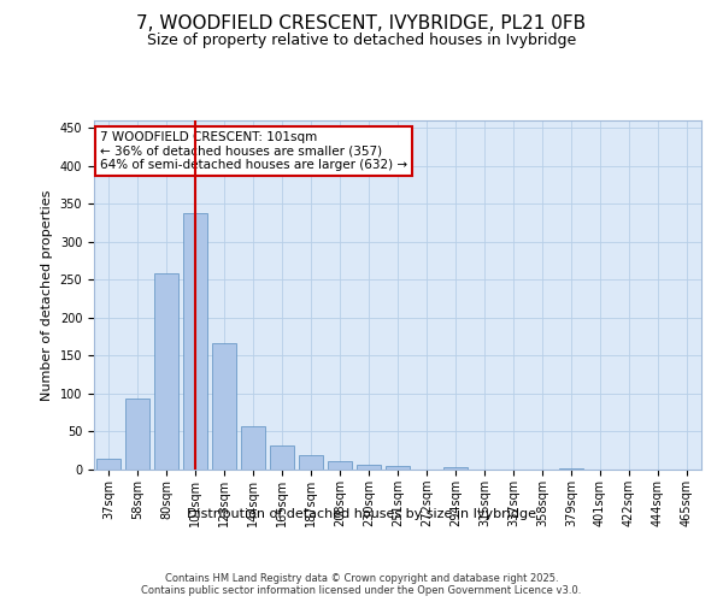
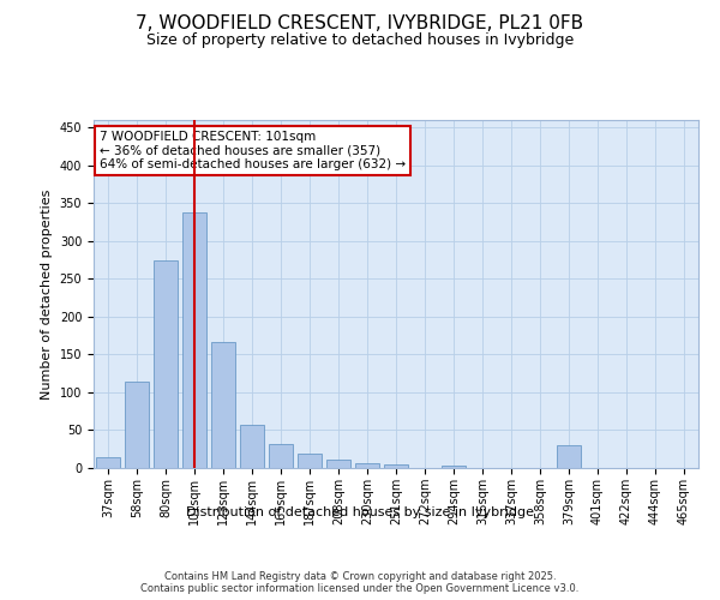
58sqm: 93 -> 114
80sqm: 258 -> 274
379sqm: 1 -> 30
